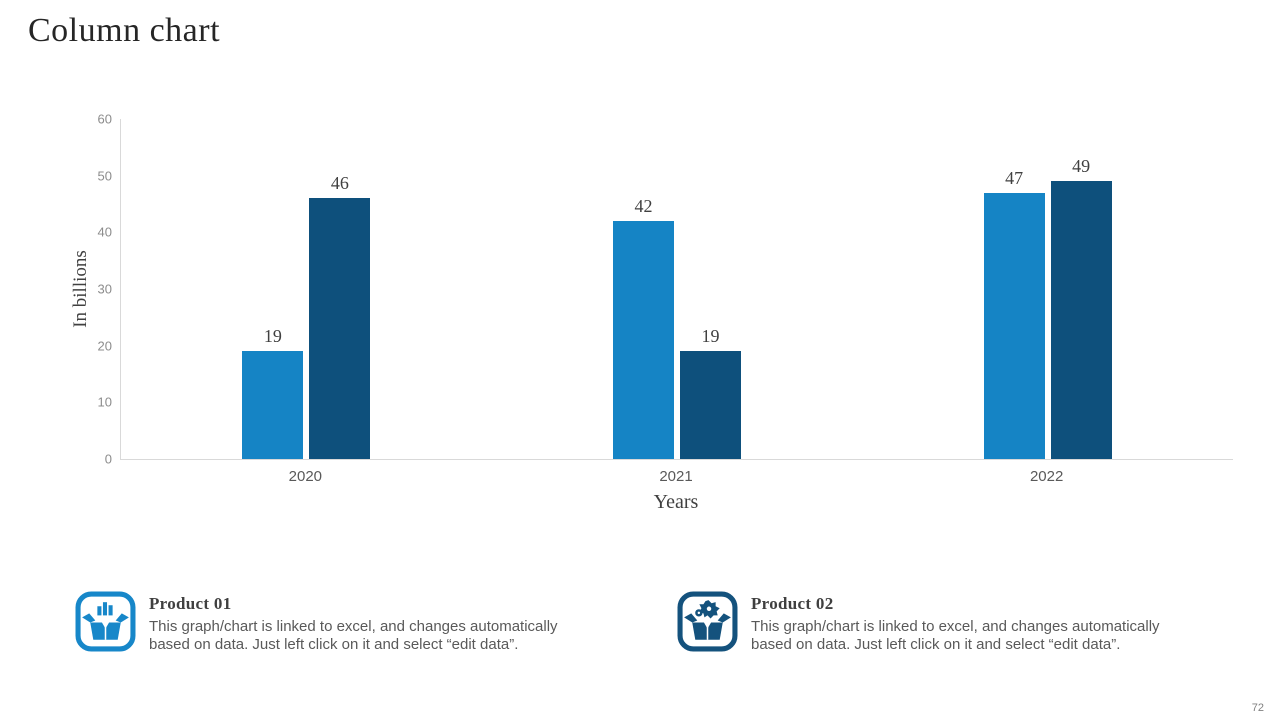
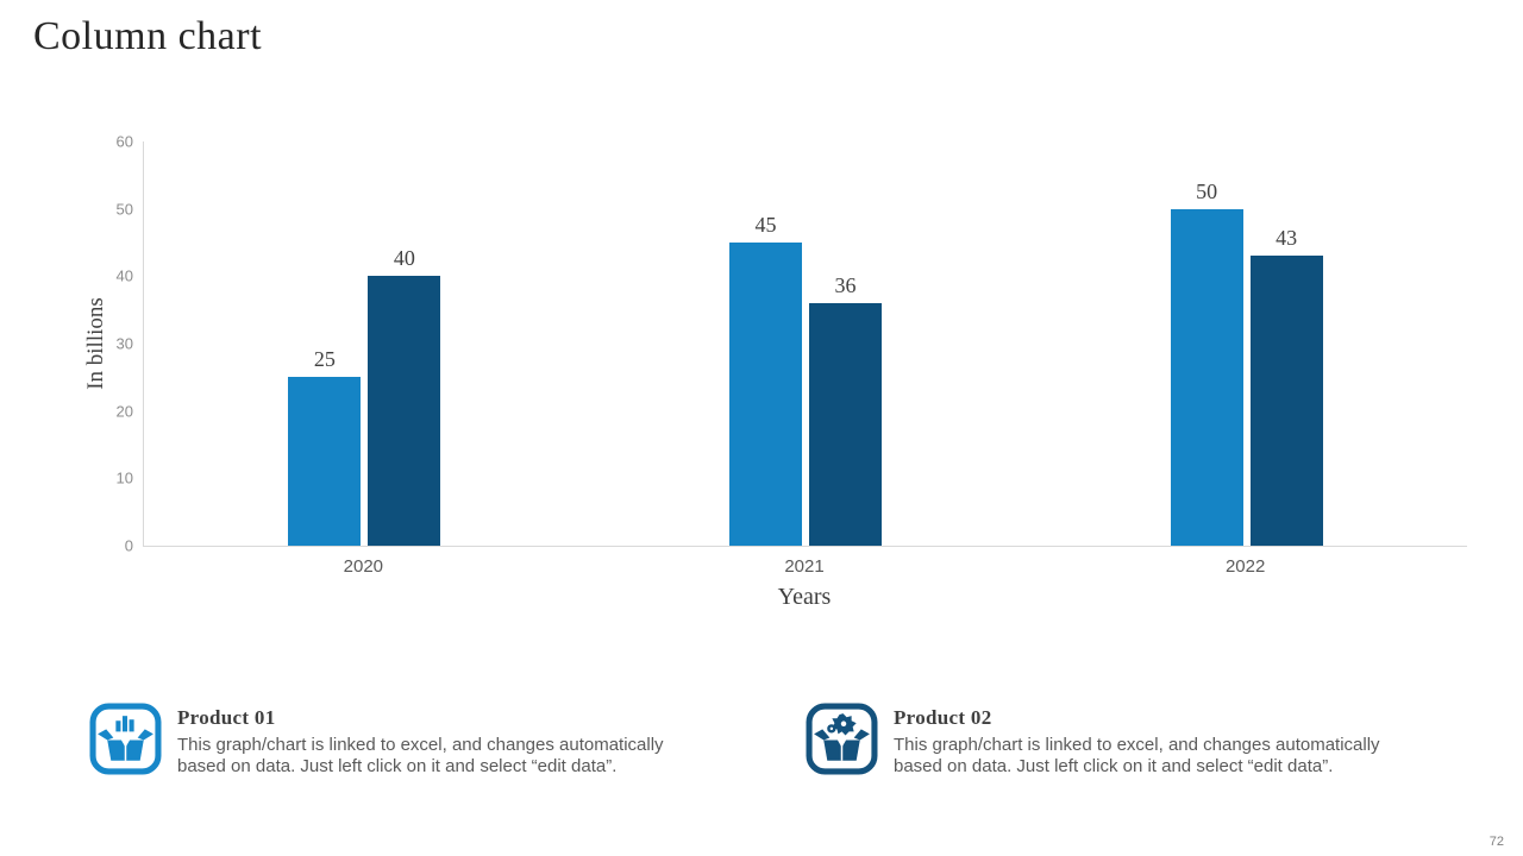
Product 01/2020: 19 -> 25
Product 02/2020: 46 -> 40
Product 01/2021: 42 -> 45
Product 02/2021: 19 -> 36
Product 01/2022: 47 -> 50
Product 02/2022: 49 -> 43
